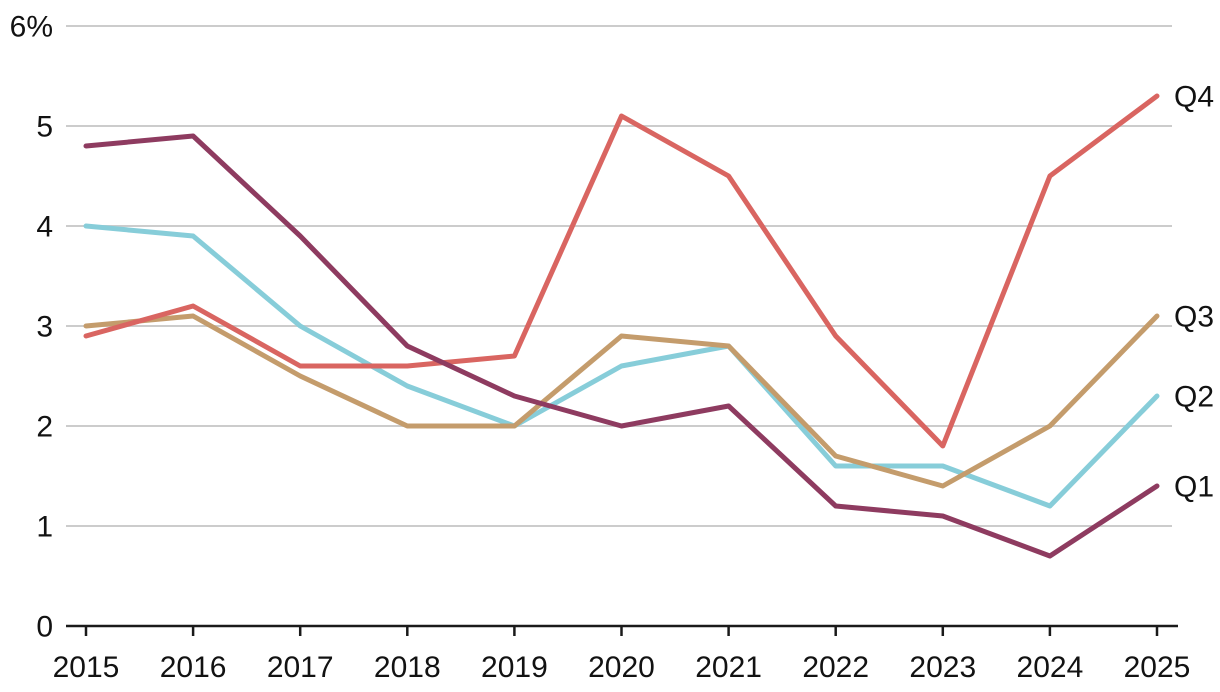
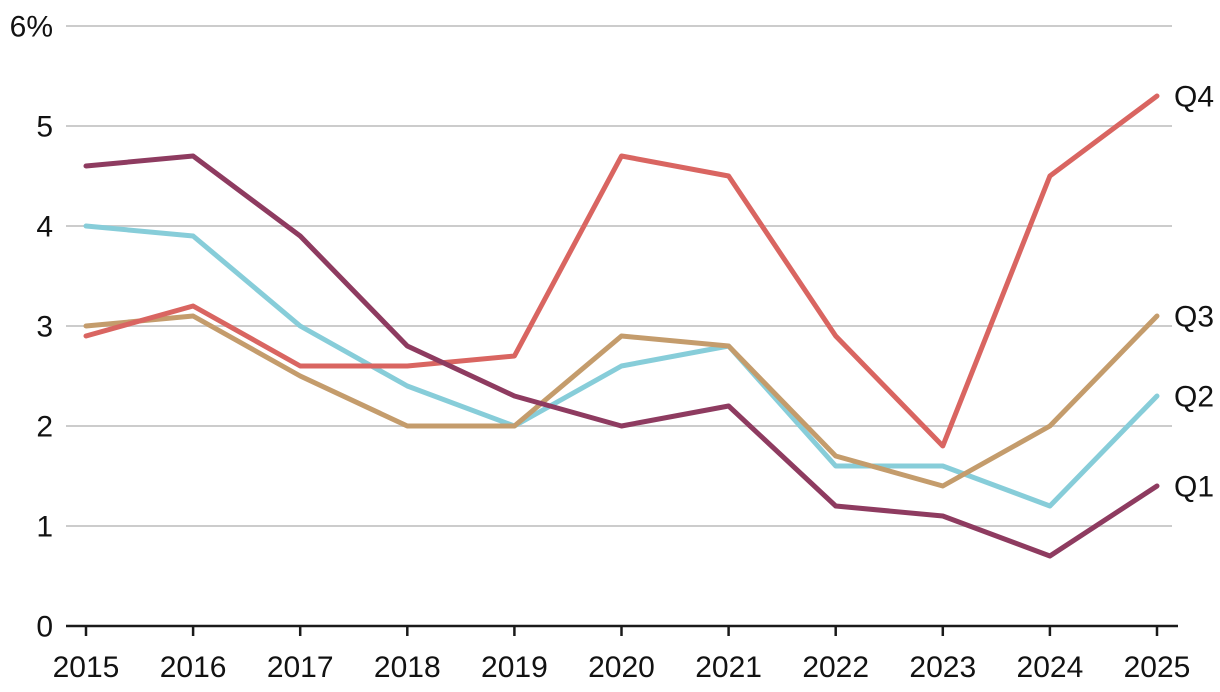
Q1/2015: 4.8% -> 4.6%
Q1/2016: 4.9% -> 4.7%
Q4/2020: 5.1% -> 4.7%
